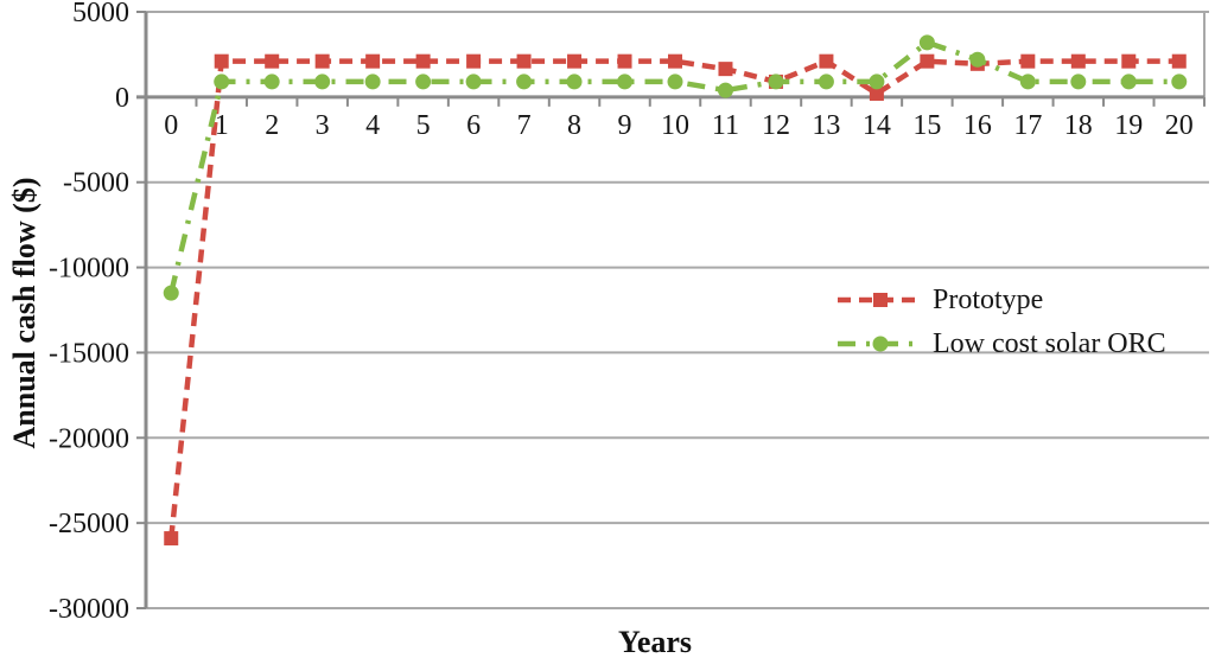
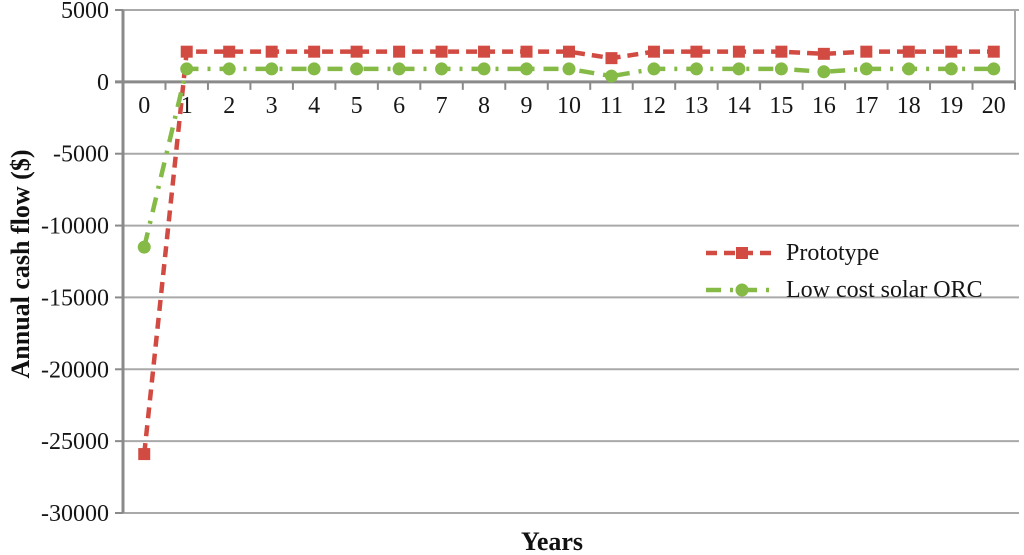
Prototype/12: 900 -> 2100
Prototype/14: 200 -> 2100
Low cost solar ORC/15: 3200 -> 900
Low cost solar ORC/16: 2200 -> 700
